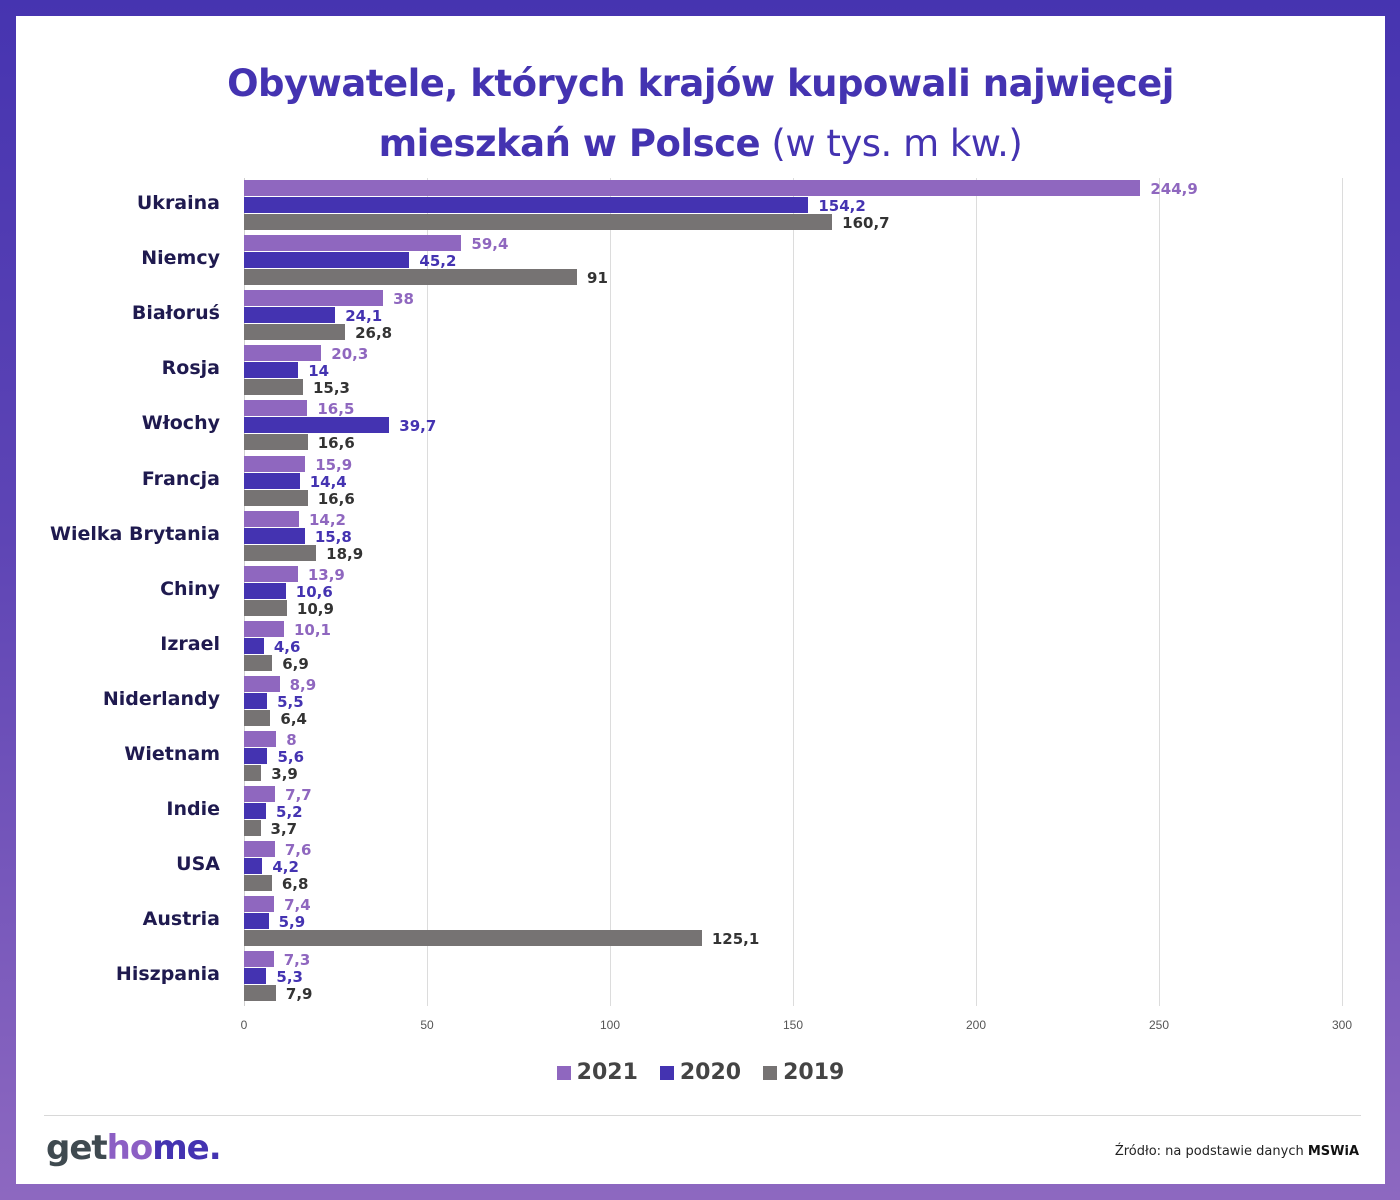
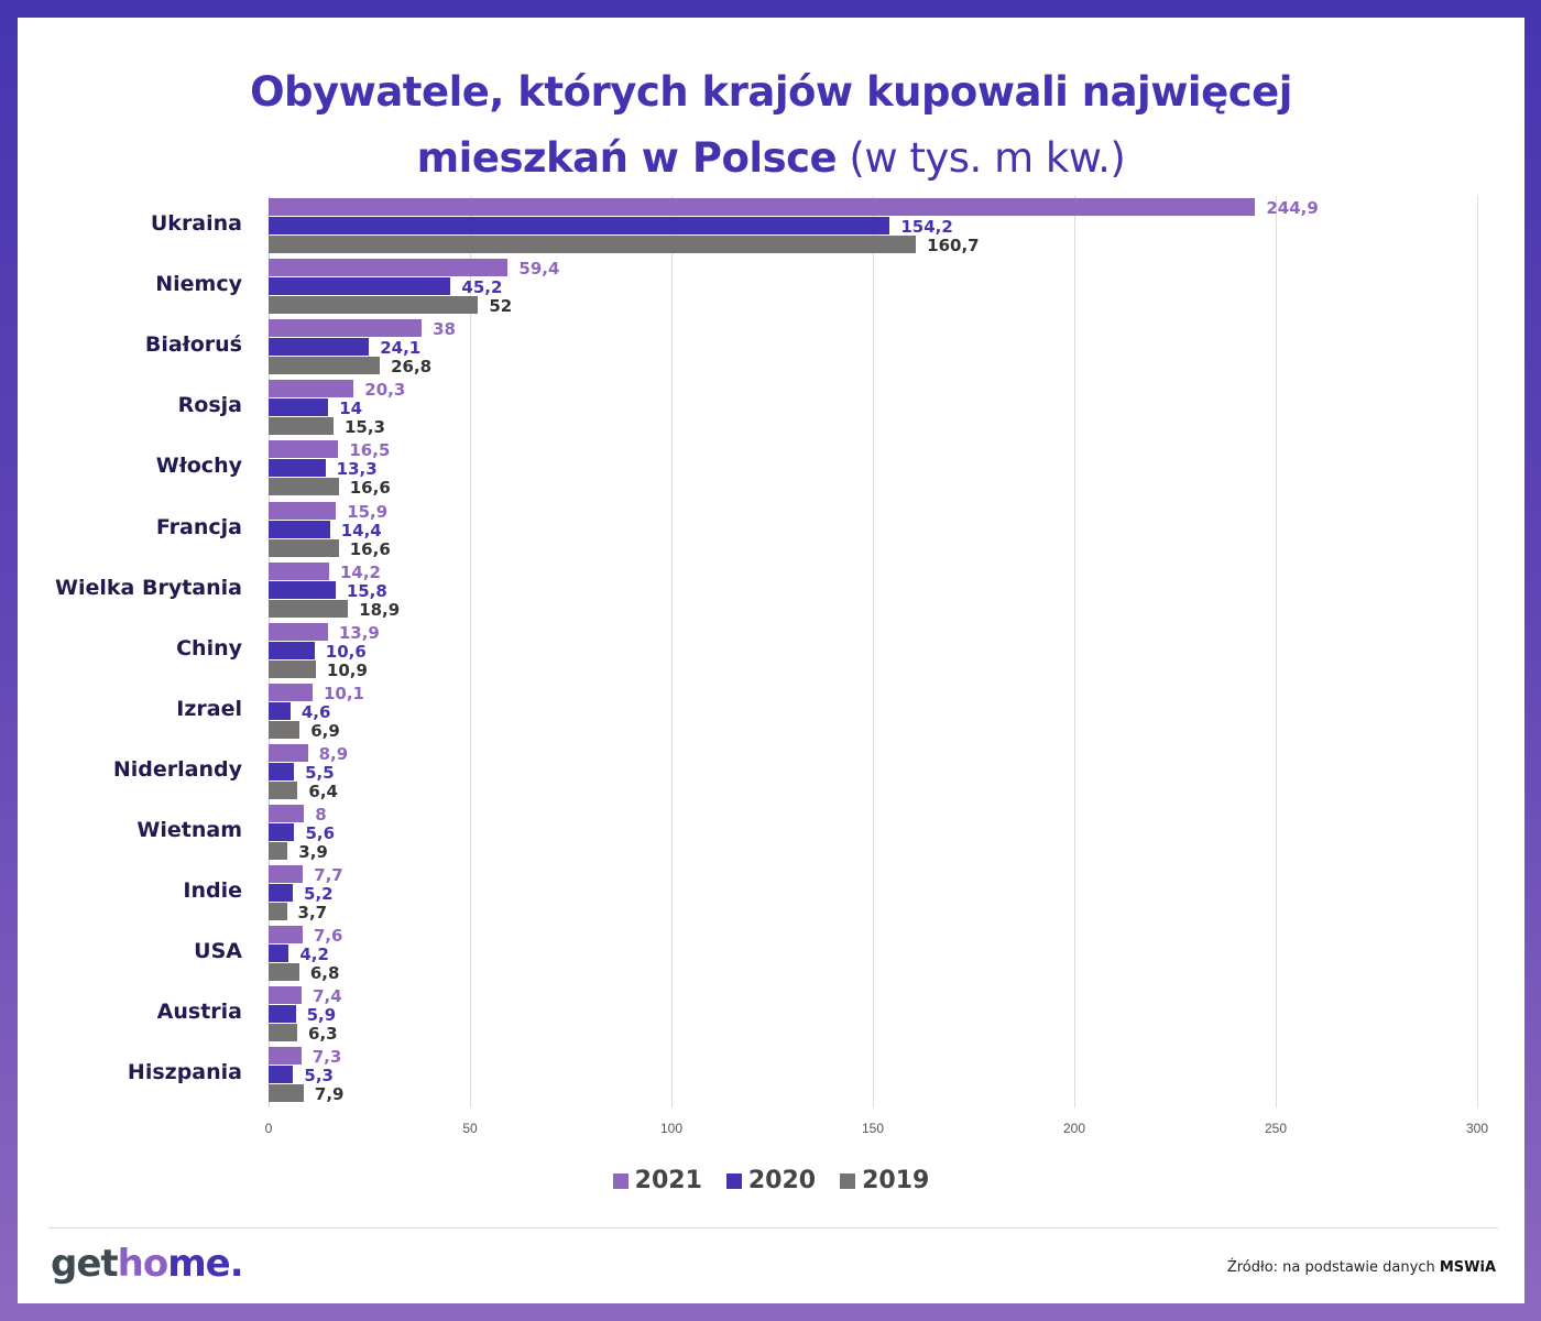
2019/Niemcy: 91 -> 52
2020/Włochy: 39,7 -> 13,3
2019/Austria: 125,1 -> 6,3
